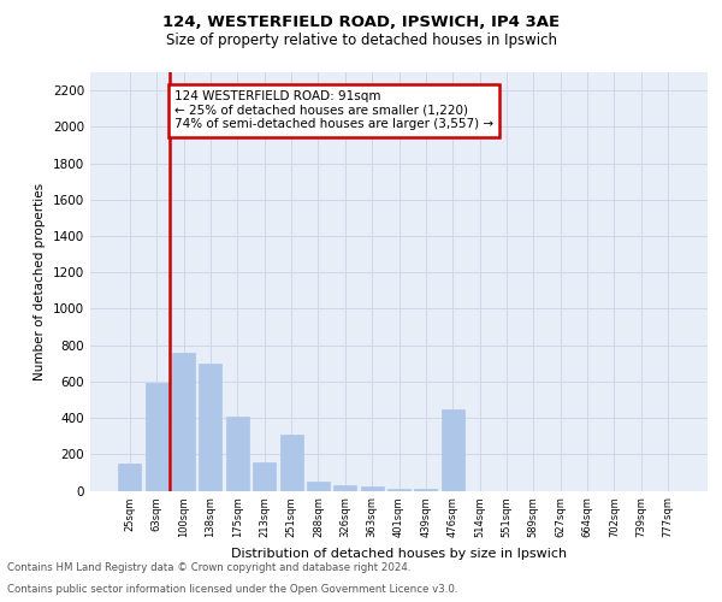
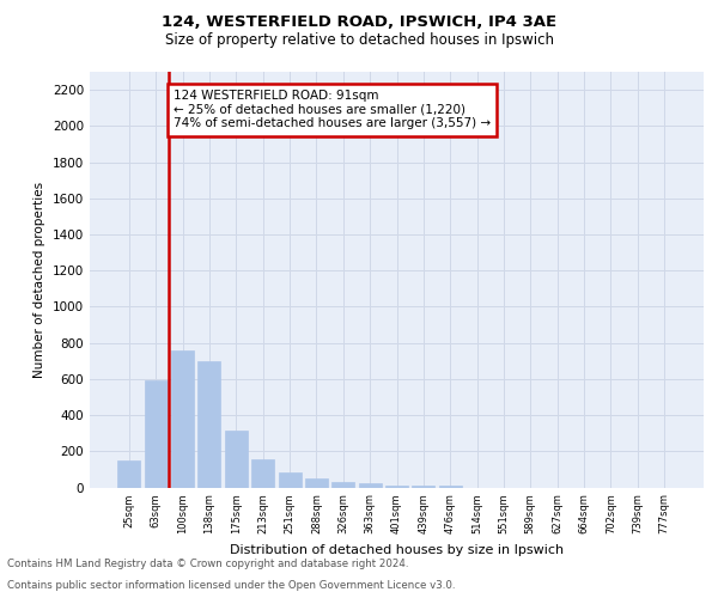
175sqm: 410 -> 320
251sqm: 310 -> 80
476sqm: 450 -> 10
